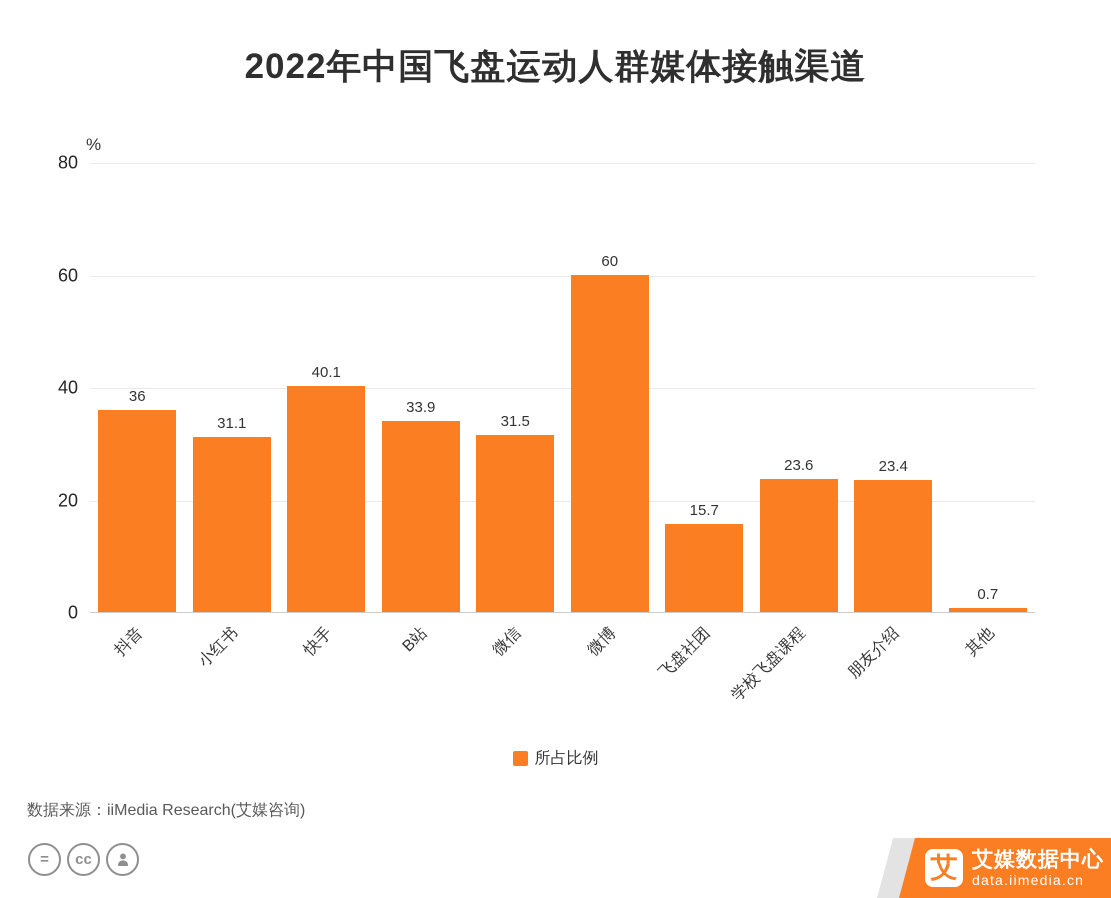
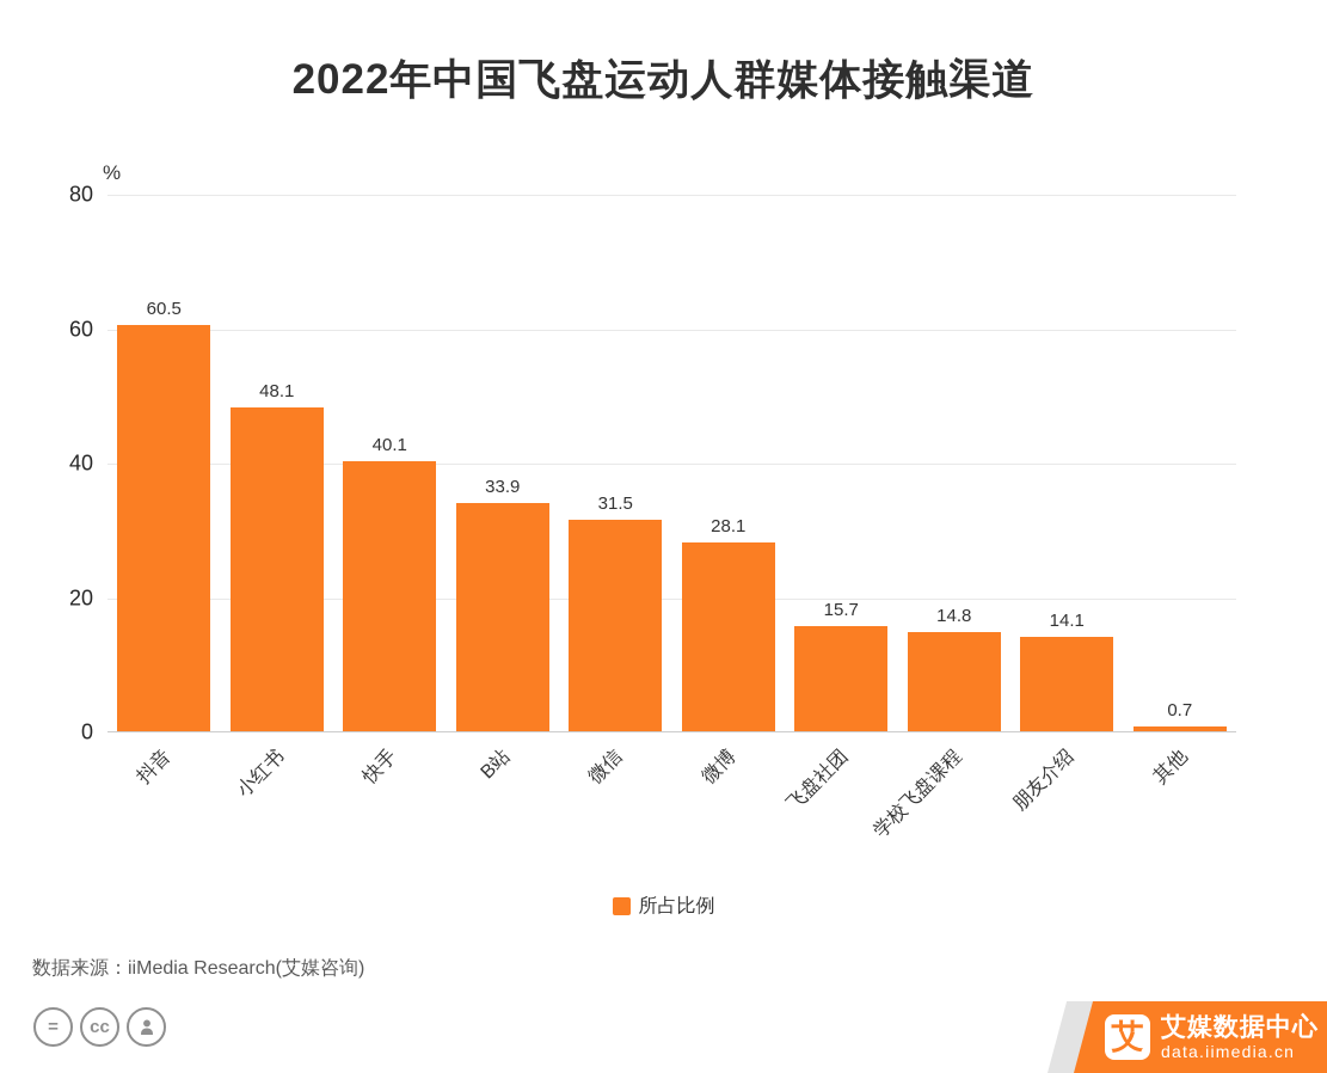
抖音: 36 -> 60.5
小红书: 31.1 -> 48.1
微博: 60 -> 28.1
学校飞盘课程: 23.6 -> 14.8
朋友介绍: 23.4 -> 14.1
